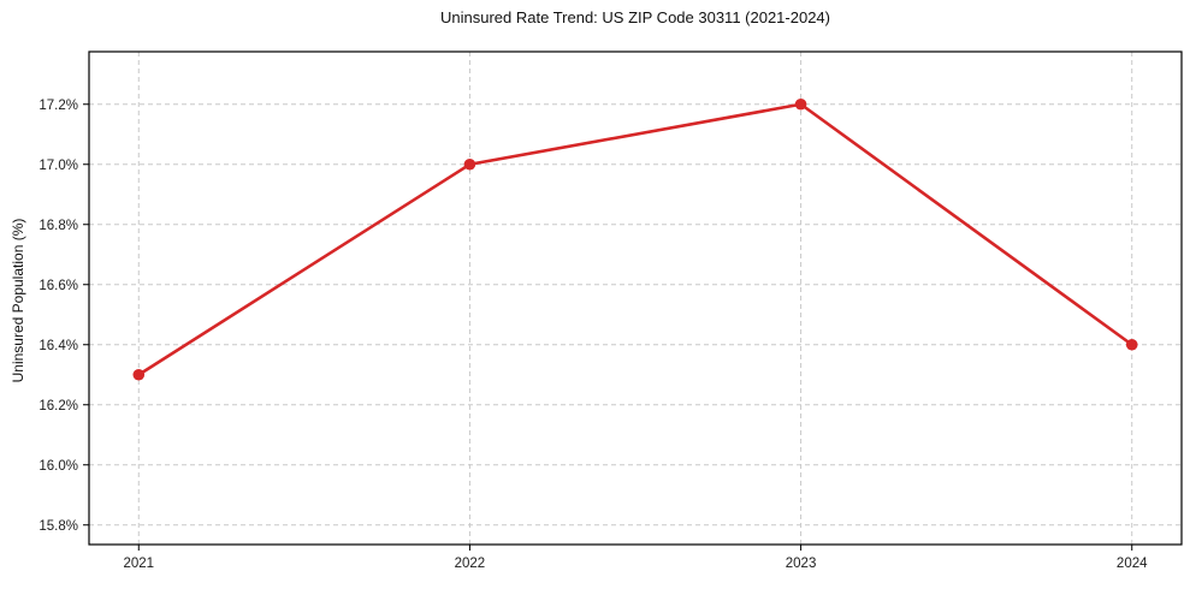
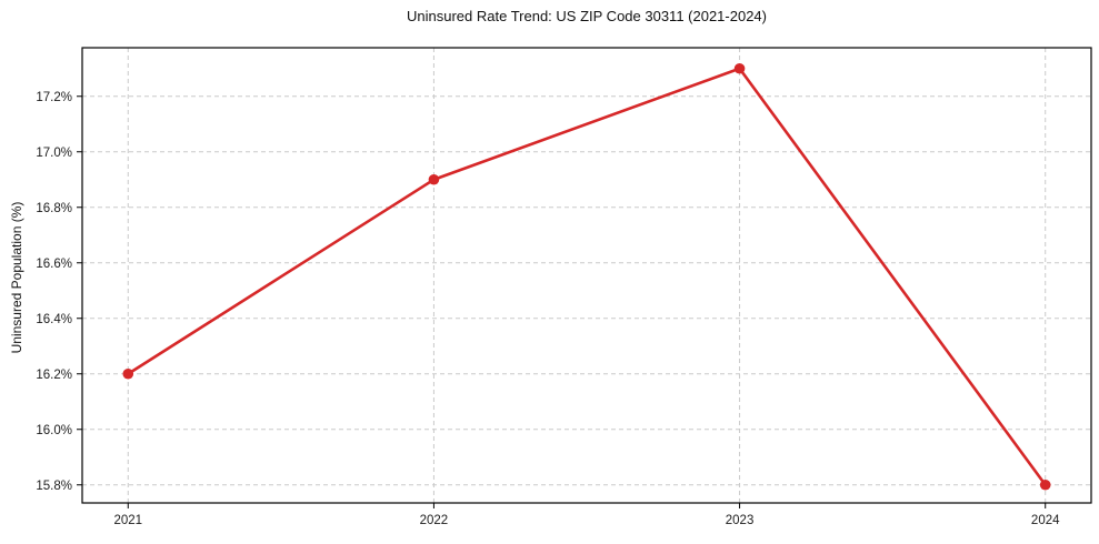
2021: 16.3% -> 16.2%
2022: 17.0% -> 16.9%
2023: 17.2% -> 17.3%
2024: 16.4% -> 15.8%
